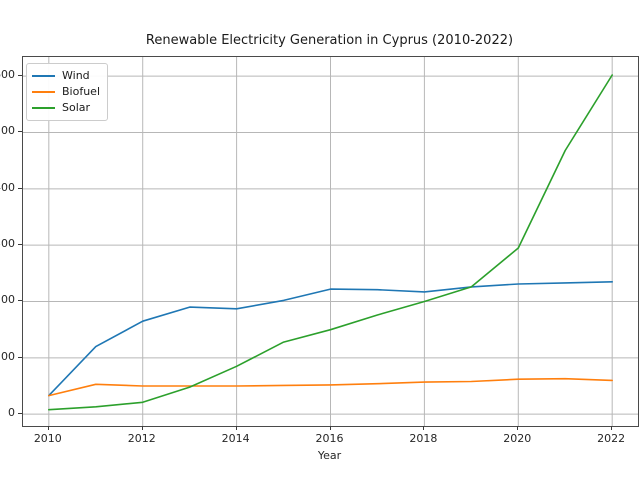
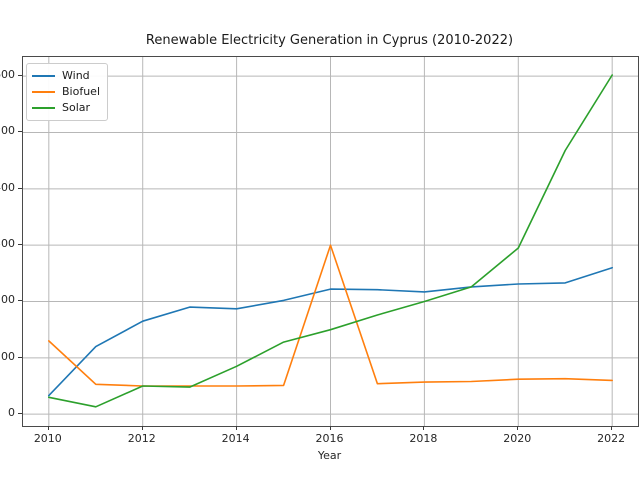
Biofuel/2010: 30 -> 130
Solar/2010: 10 -> 30
Solar/2012: 20 -> 50
Biofuel/2016: 50 -> 300
Wind/2022: 240 -> 260
